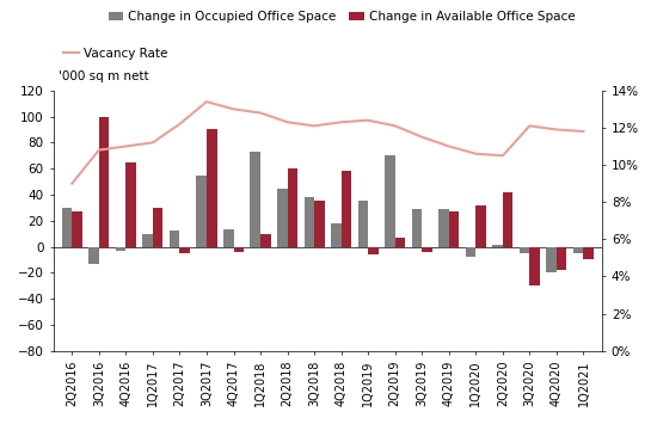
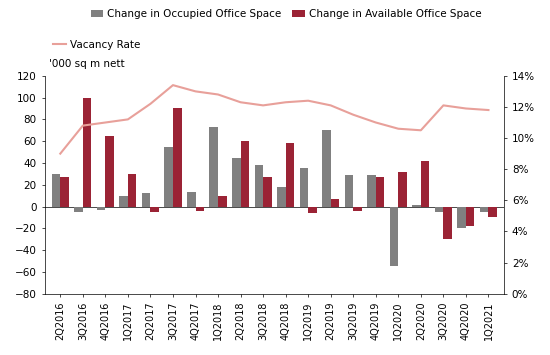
Change in Occupied Office Space/3Q2016: -13 -> -5
Change in Available Office Space/3Q2018: 35 -> 27
Change in Occupied Office Space/1Q2020: -8 -> -55
